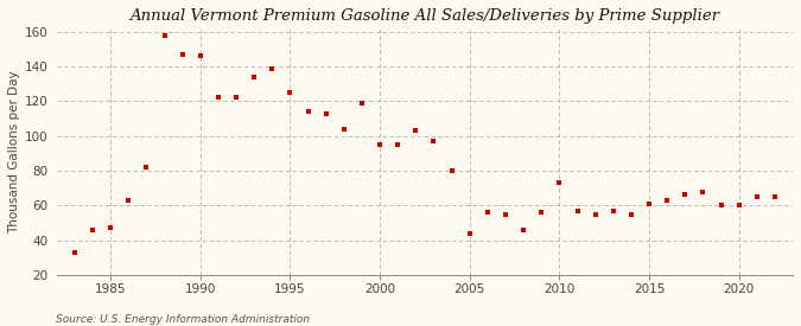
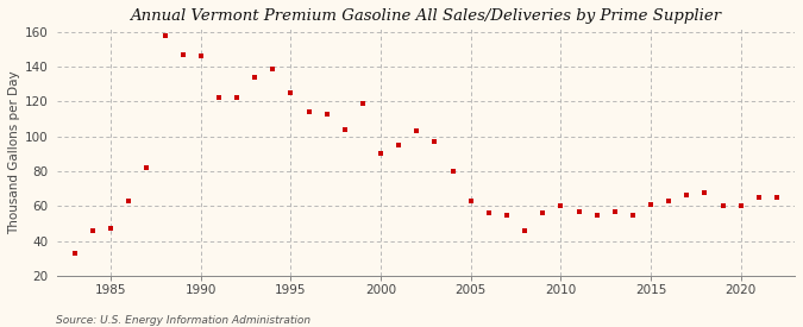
2000: 95 -> 90
2005: 44 -> 63
2010: 73 -> 60
